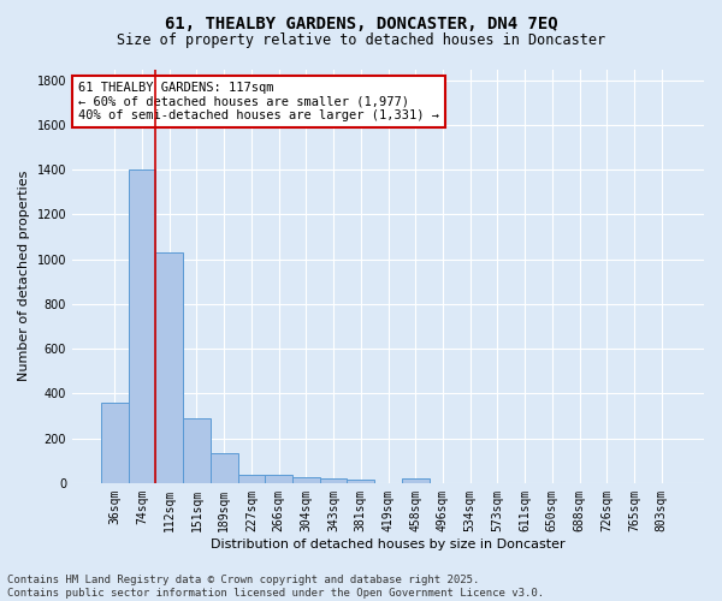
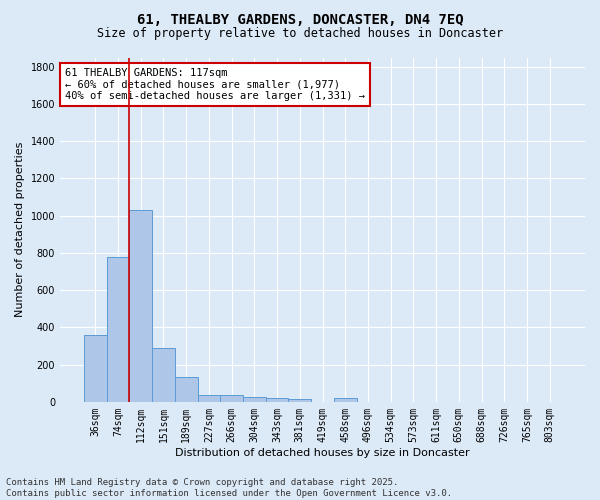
74sqm: 1400 -> 780
